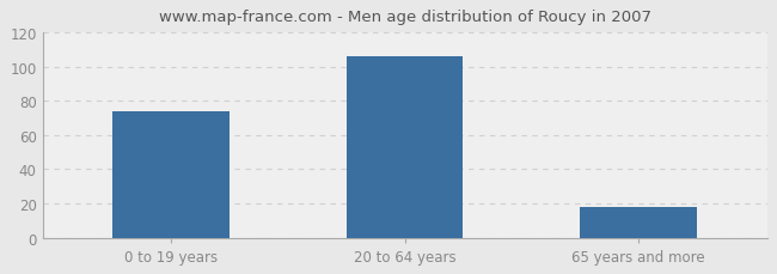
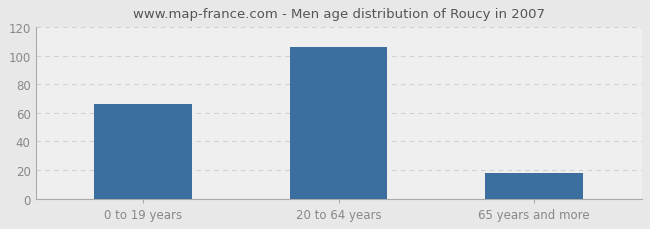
0 to 19 years: 74 -> 66
